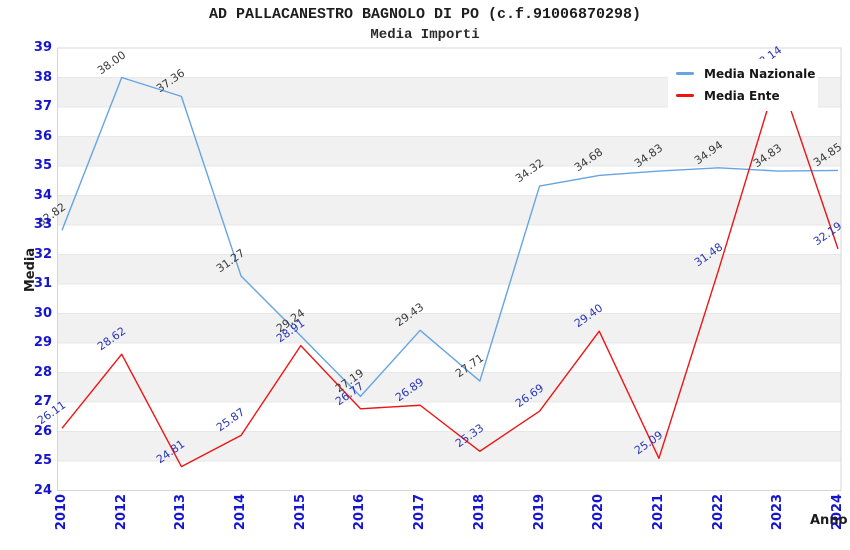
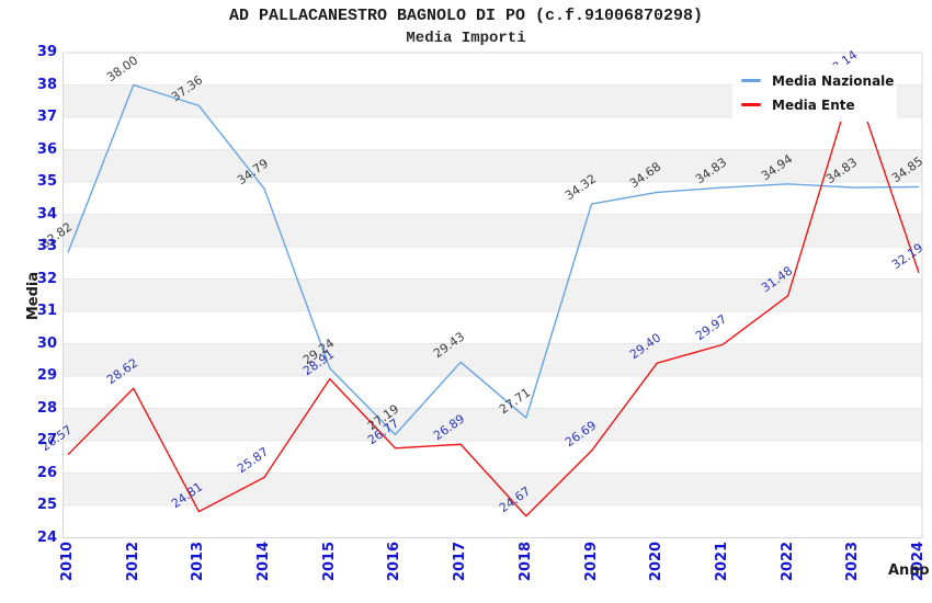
Media Ente/2010: 26.11 -> 26.57
Media Nazionale/2014: 31.27 -> 34.79
Media Ente/2018: 25.33 -> 24.67
Media Ente/2021: 25.09 -> 29.97
